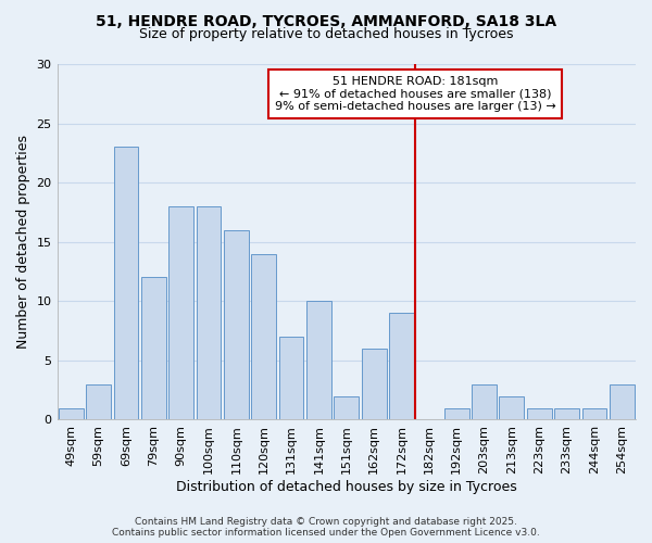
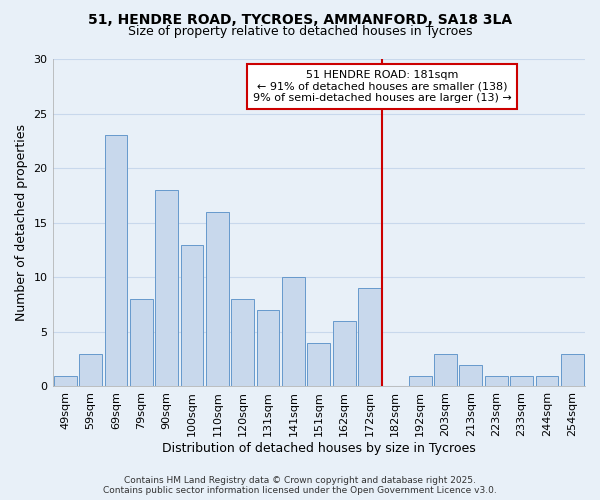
79sqm: 12 -> 8
100sqm: 18 -> 13
120sqm: 14 -> 8
151sqm: 2 -> 4
